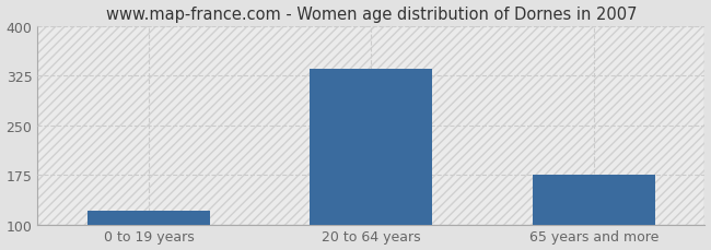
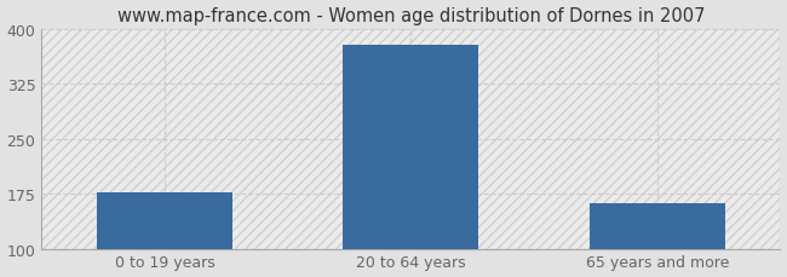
0 to 19 years: 120 -> 176
20 to 64 years: 335 -> 378
65 years and more: 175 -> 162
